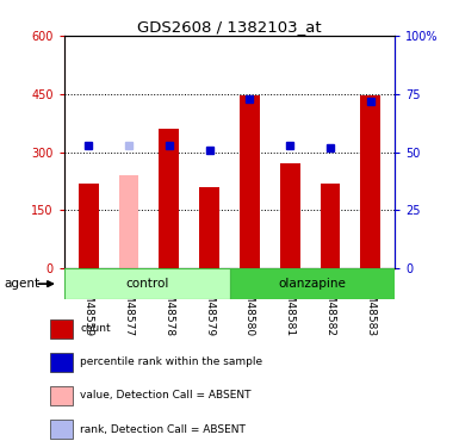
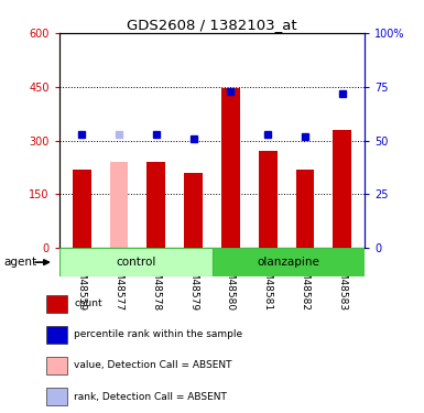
GSM48578: 360 -> 240
GSM48583: 445 -> 328
